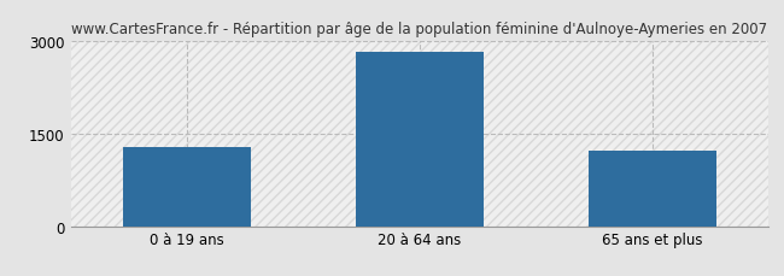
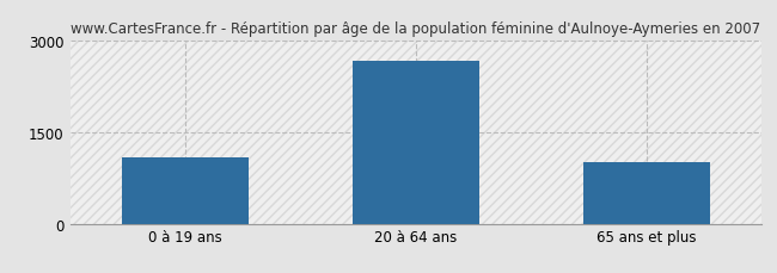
0 à 19 ans: 1270 -> 1080
20 à 64 ans: 2820 -> 2660
65 ans et plus: 1220 -> 1000
